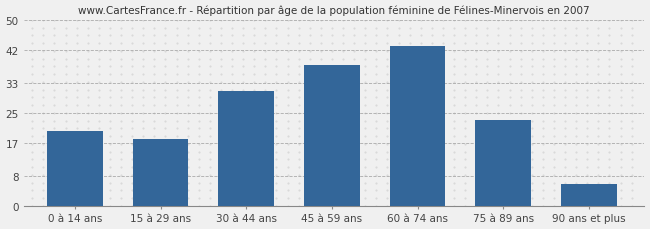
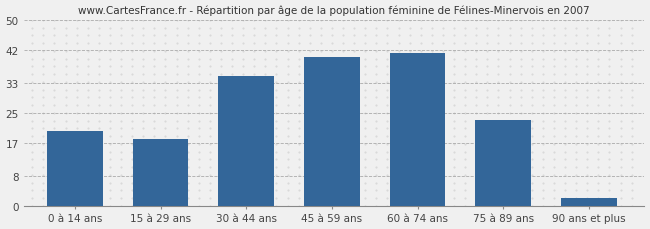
30 à 44 ans: 31 -> 35
45 à 59 ans: 38 -> 40
60 à 74 ans: 43 -> 41
90 ans et plus: 6 -> 2
